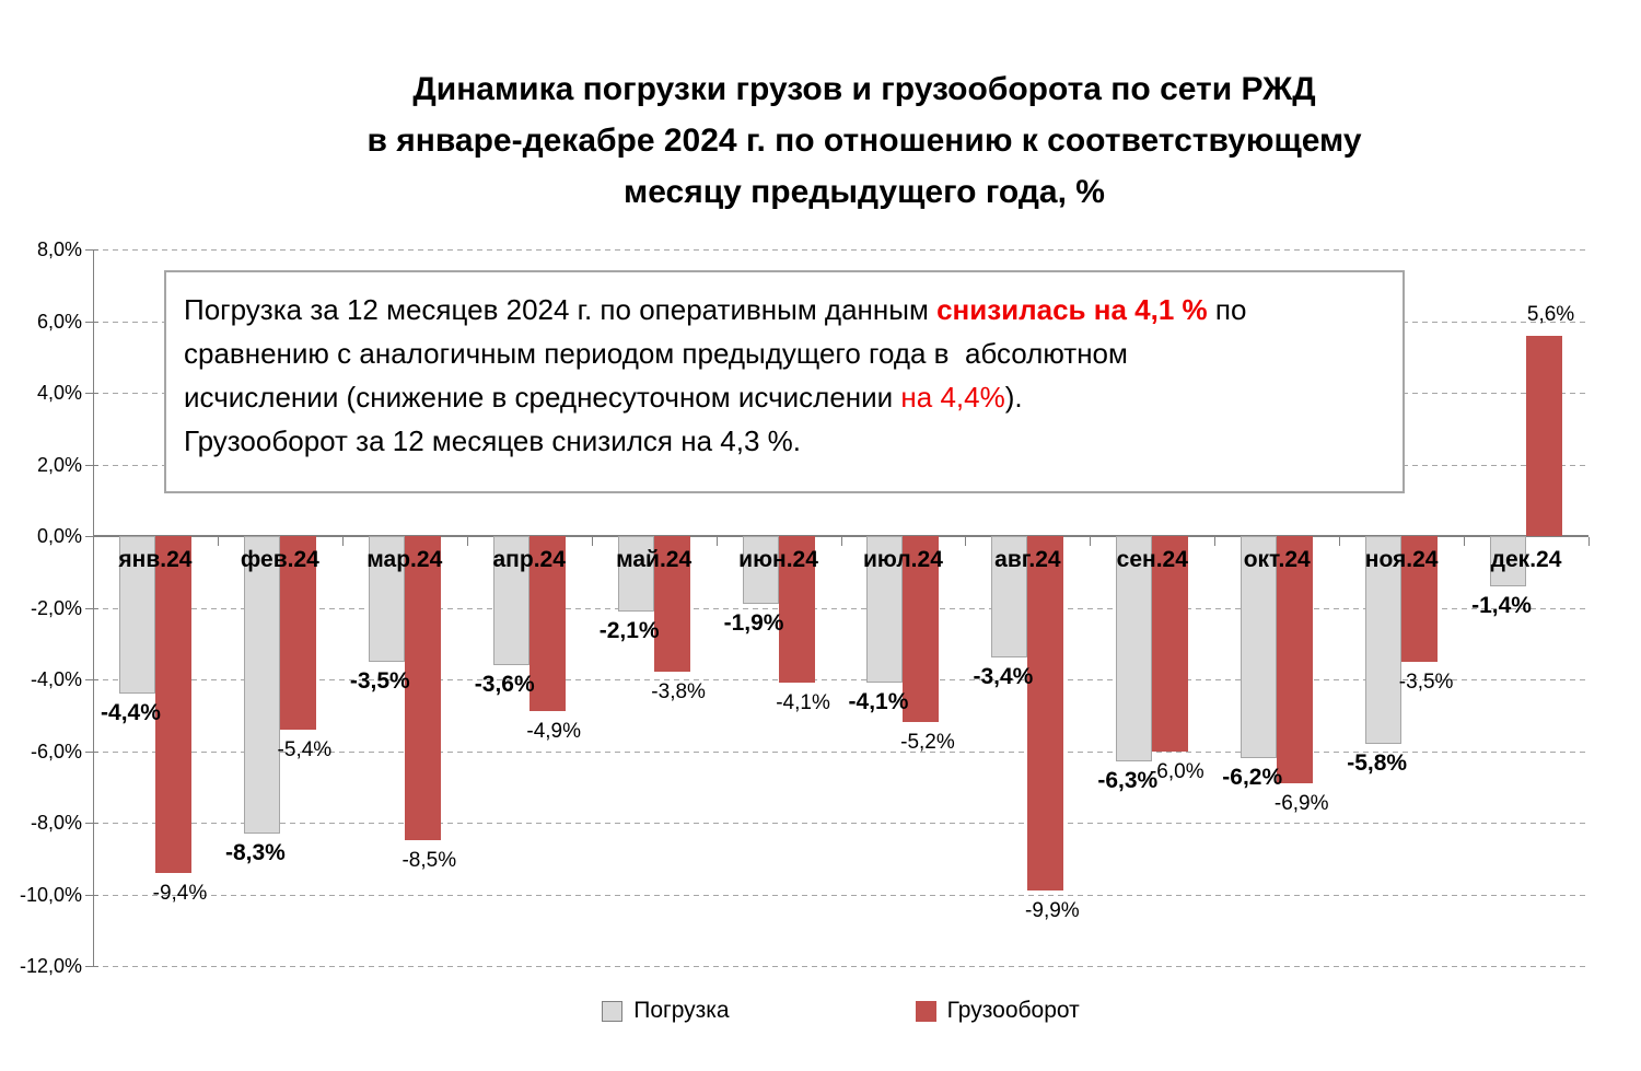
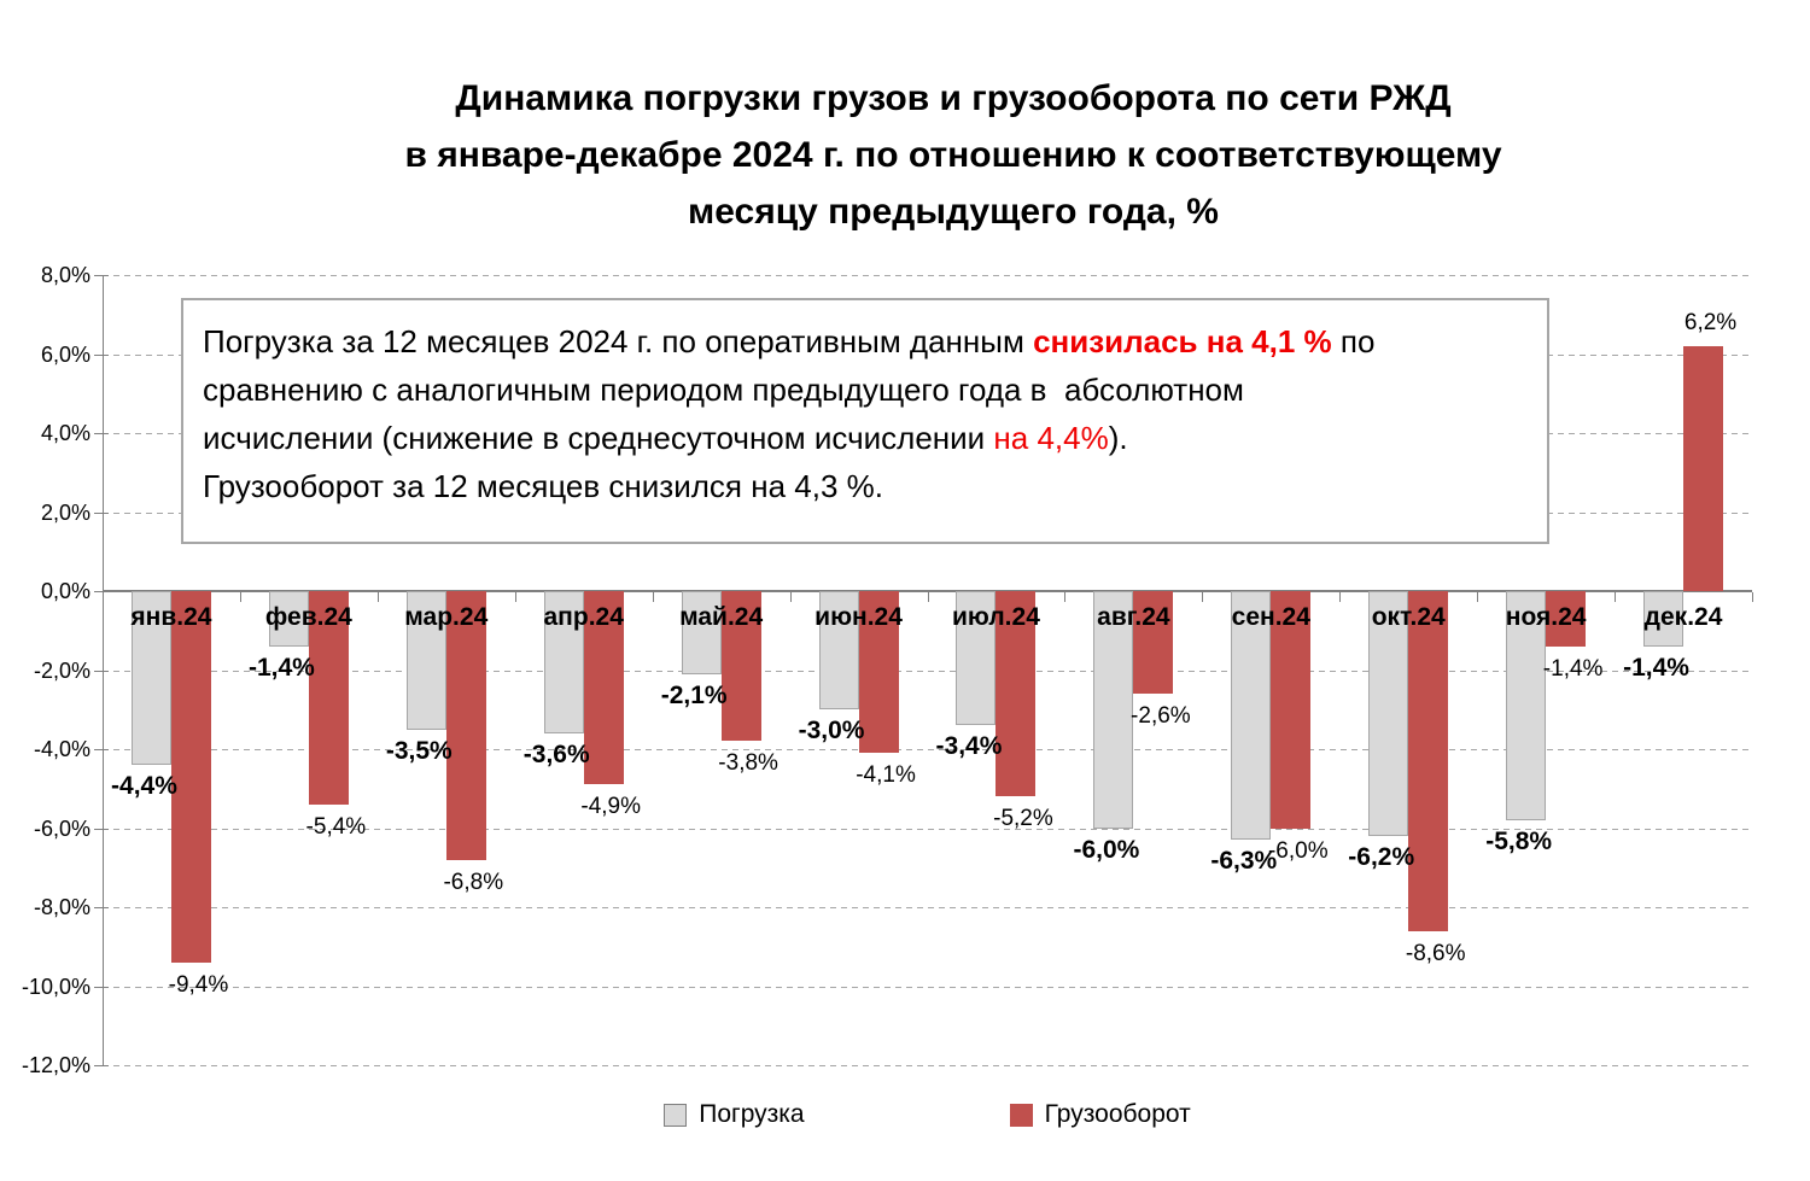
Погрузка/фев.24: -8,3% -> -1,4%
Грузооборот/мар.24: -8,5% -> -6,8%
Погрузка/июн.24: -1,9% -> -3,0%
Погрузка/июл.24: -4,1% -> -3,4%
Погрузка/авг.24: -3,4% -> -6,0%
Грузооборот/авг.24: -9,9% -> -2,6%
Грузооборот/окт.24: -6,9% -> -8,6%
Грузооборот/ноя.24: -3,5% -> -1,4%
Грузооборот/дек.24: 5,6% -> 6,2%
